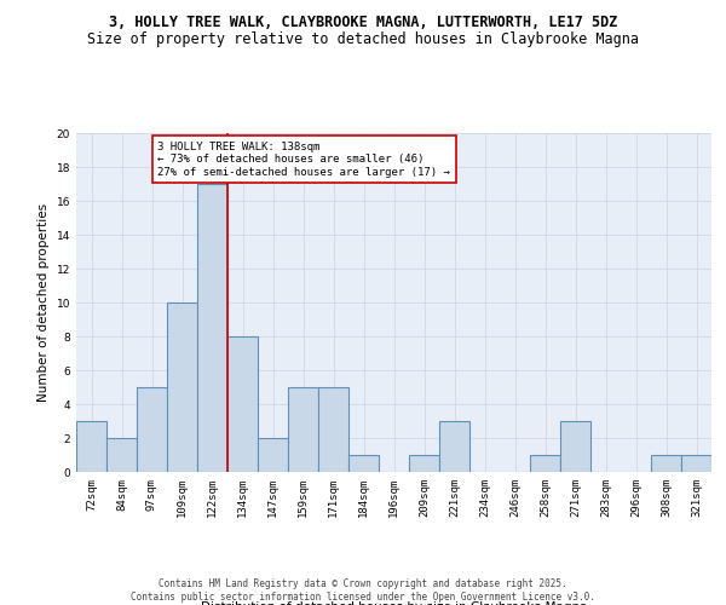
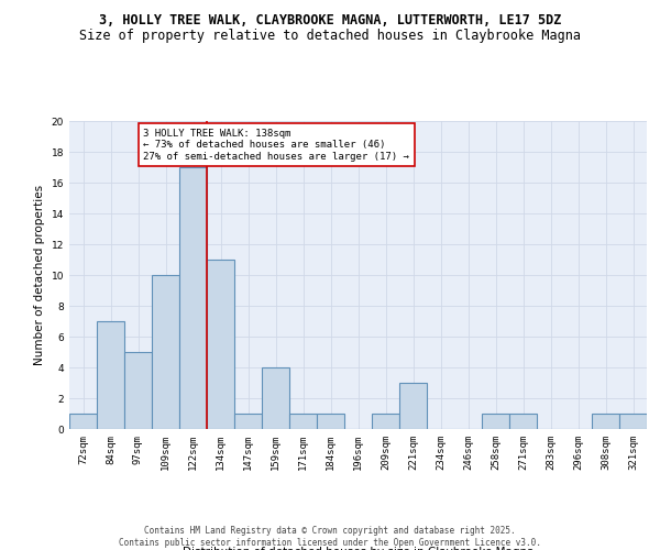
72sqm: 3 -> 1
84sqm: 2 -> 7
134sqm: 8 -> 11
147sqm: 2 -> 1
159sqm: 5 -> 4
171sqm: 5 -> 1
271sqm: 3 -> 1
